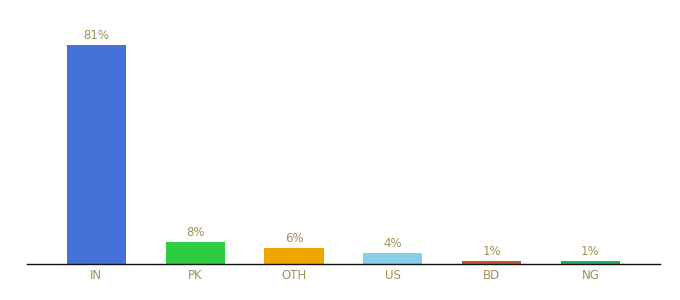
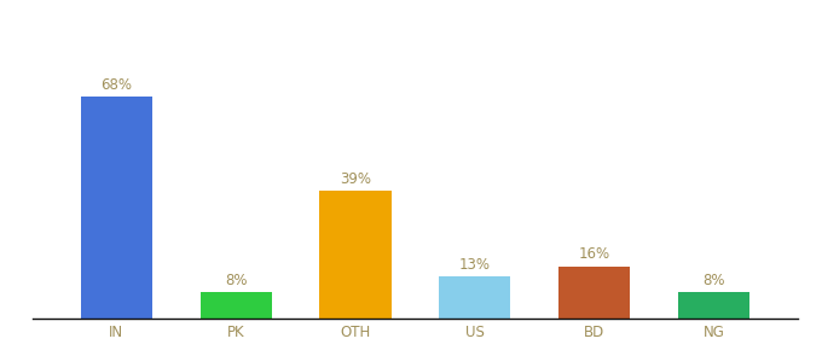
IN: 81% -> 68%
OTH: 6% -> 39%
US: 4% -> 13%
BD: 1% -> 16%
NG: 1% -> 8%
